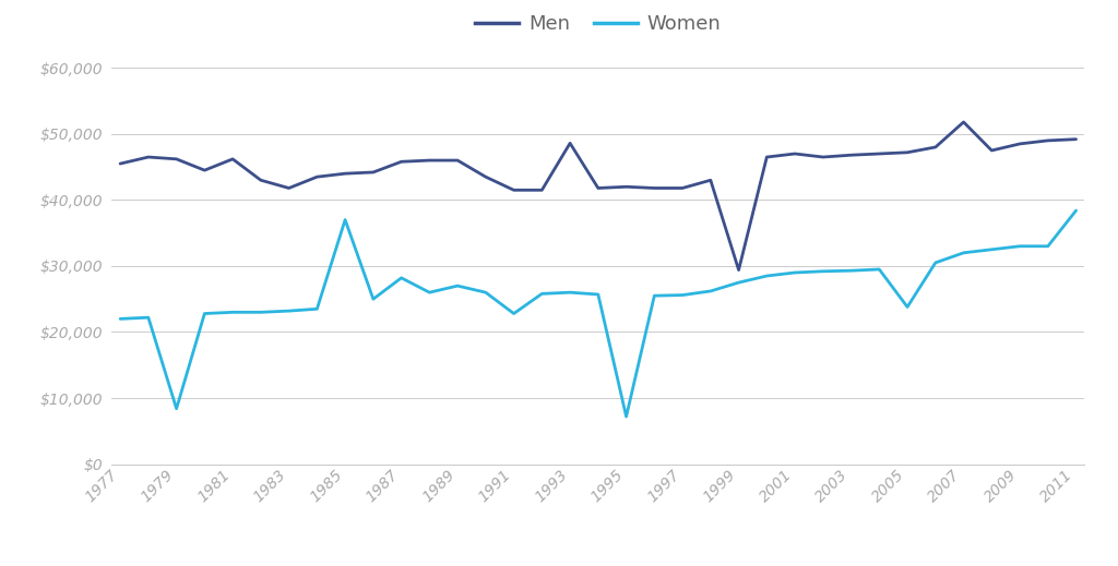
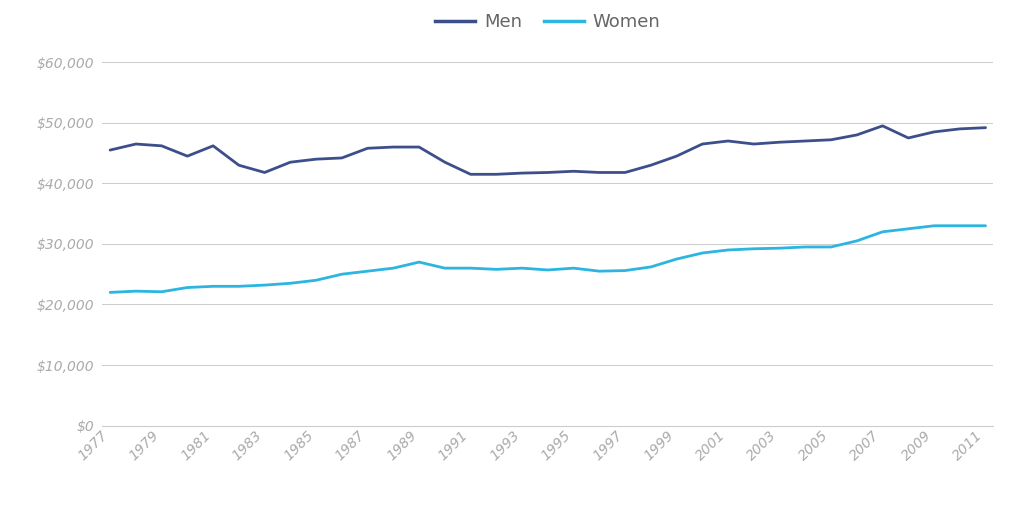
Women/1979: $8,400 -> $22,100
Women/1985: $37,000 -> $24,000
Women/1987: $28,200 -> $25,500
Women/1991: $22,800 -> $26,000
Men/1993: $48,600 -> $41,700
Women/1995: $7,200 -> $26,000
Men/1999: $29,400 -> $44,500
Women/2005: $23,800 -> $29,500
Men/2007: $51,800 -> $49,500
Women/2011: $38,400 -> $33,000
